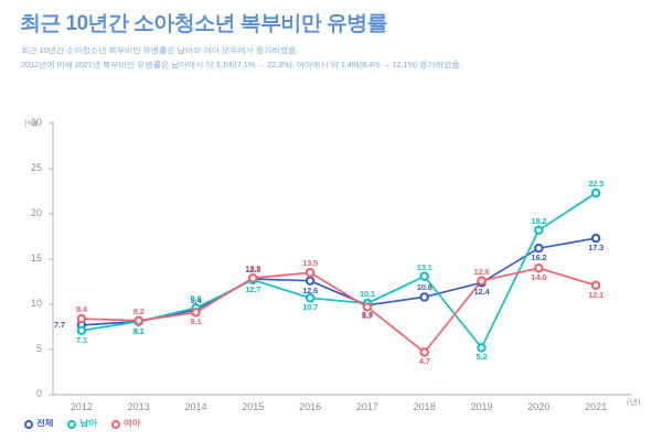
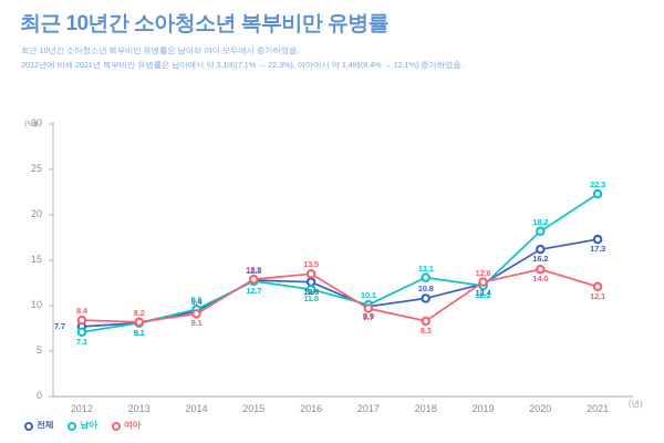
남아/2016: 10.7 -> 11.8
여아/2018: 4.7 -> 8.3
남아/2019: 5.2 -> 12.2
